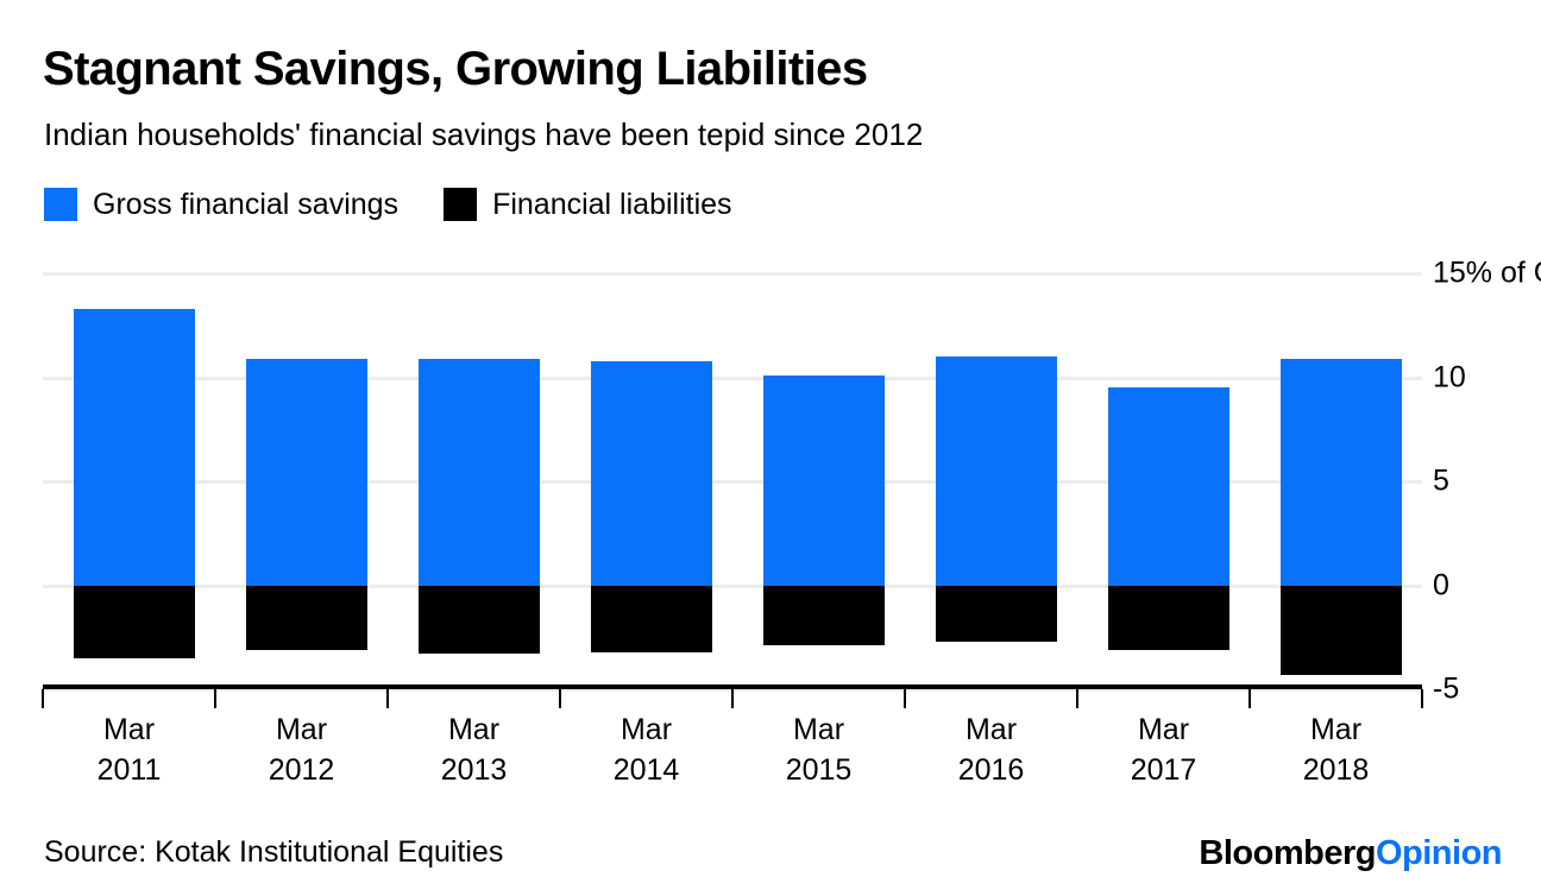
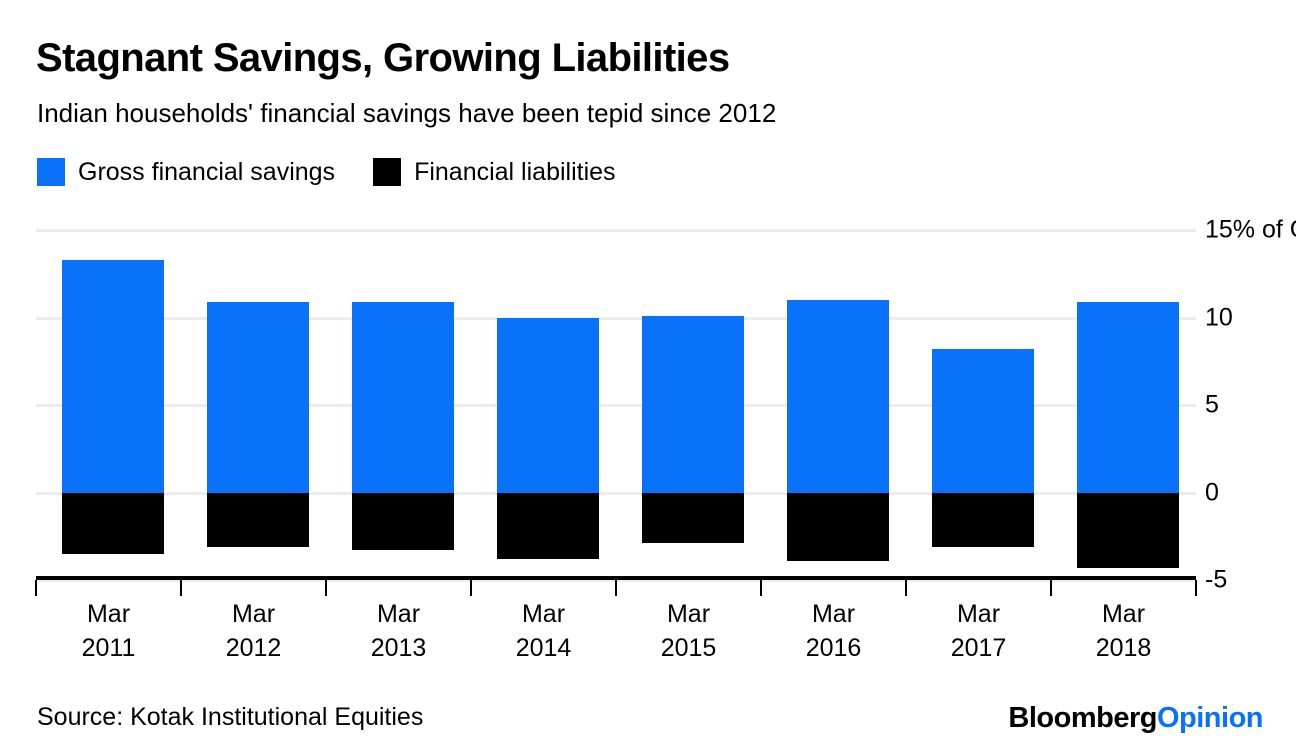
Gross financial savings/Mar 2014: 10.8 -> 10.0
Financial liabilities/Mar 2014: -3.2 -> -3.8
Financial liabilities/Mar 2016: -2.7 -> -3.9
Gross financial savings/Mar 2017: 9.5 -> 8.2
